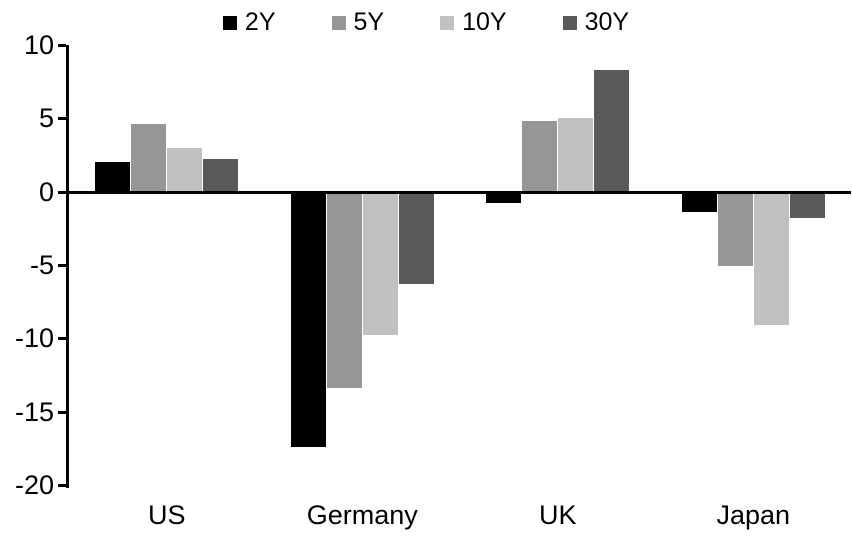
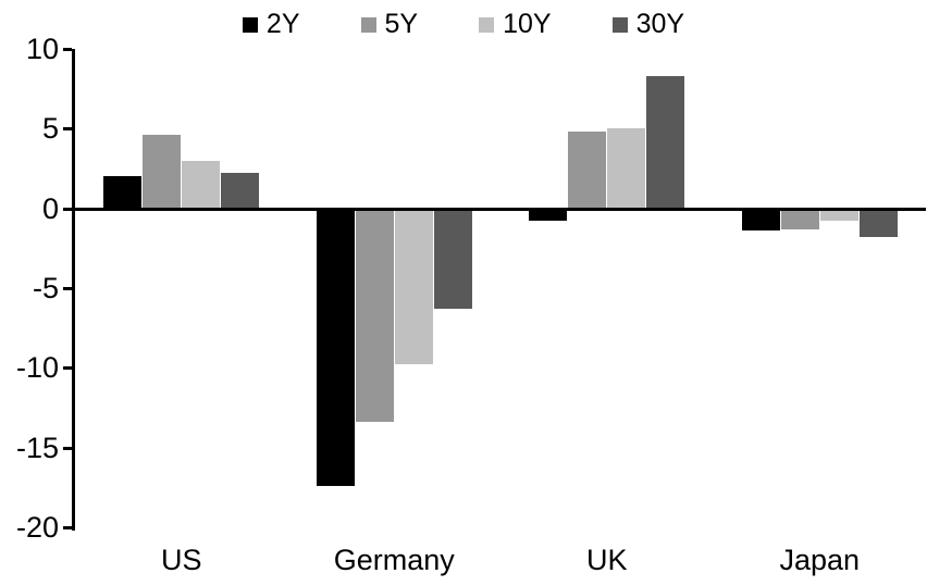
5Y/Japan: -5.1 -> -1.3
10Y/Japan: -9.1 -> -0.8
